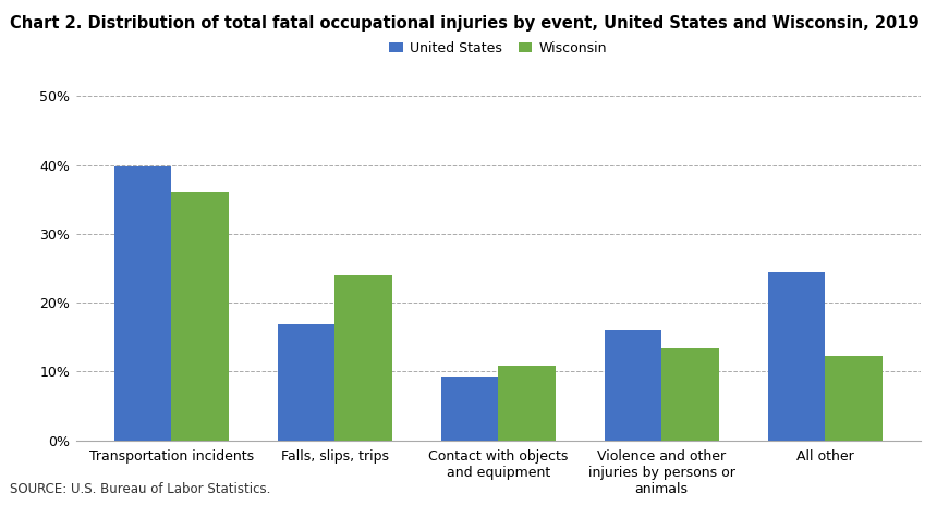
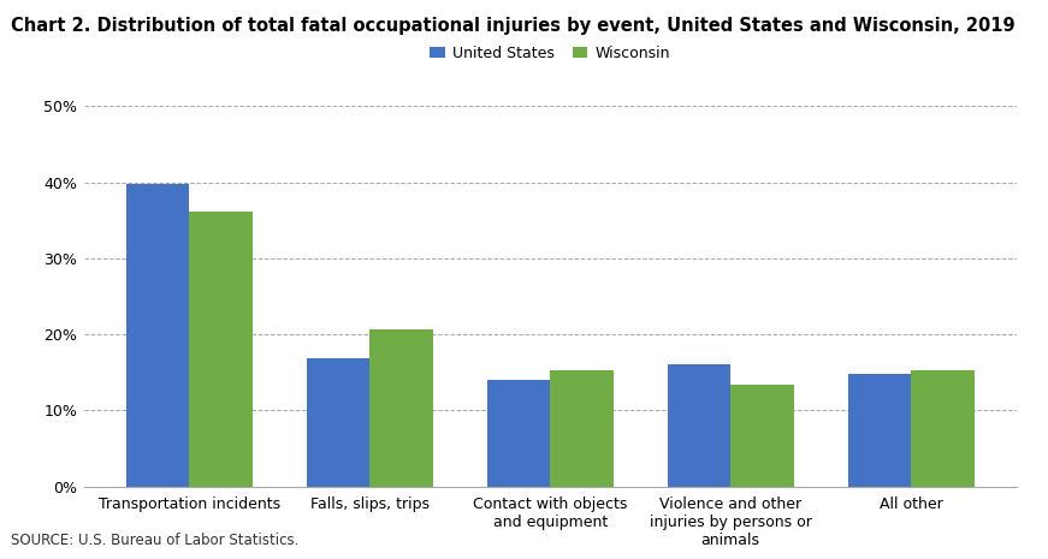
Wisconsin/Falls, slips, trips: 24.0% -> 20.7%
United States/Contact with objects and equipment: 9.2% -> 14.0%
Wisconsin/Contact with objects and equipment: 10.8% -> 15.2%
United States/All other: 24.4% -> 14.8%
Wisconsin/All other: 12.2% -> 15.3%
